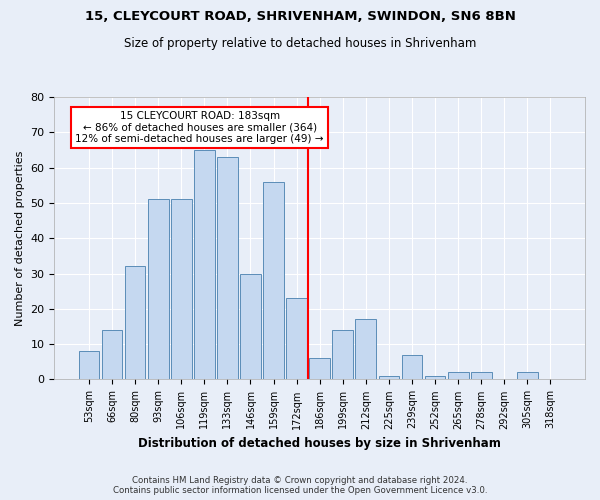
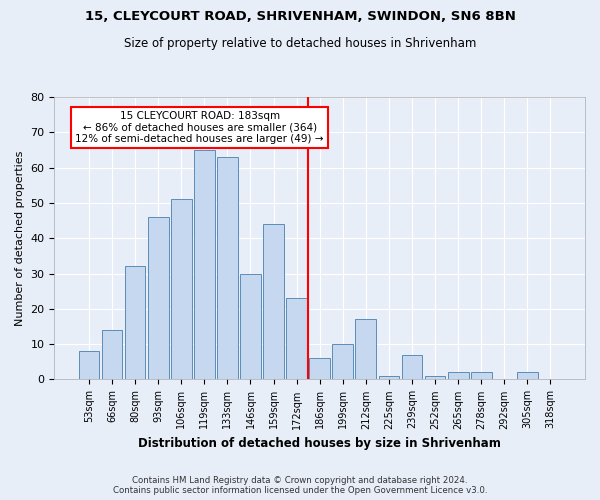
93sqm: 51 -> 46
159sqm: 56 -> 44
199sqm: 14 -> 10
